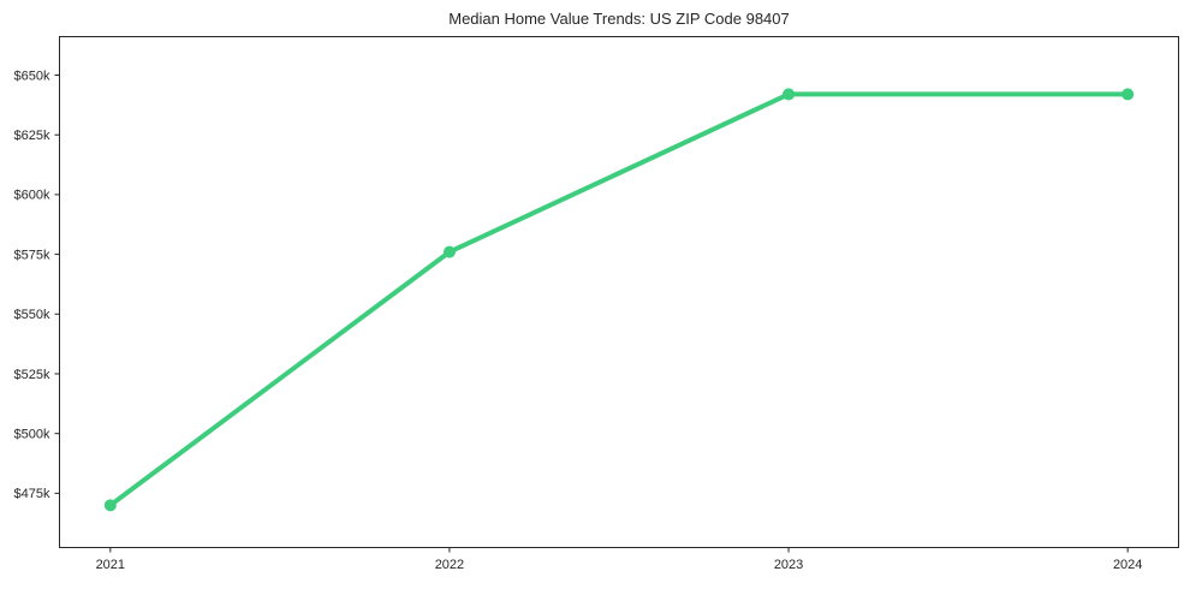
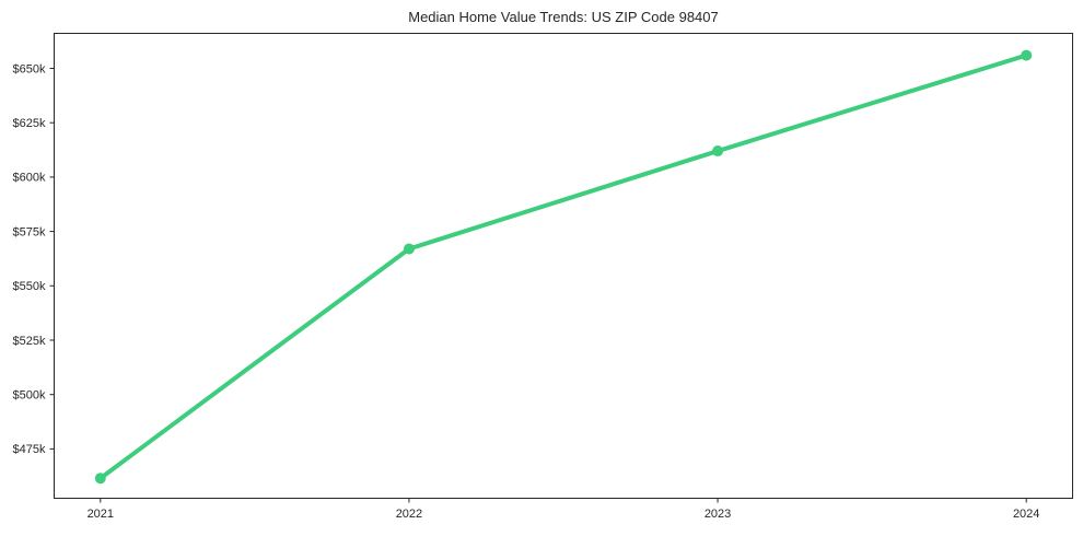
2021: $470k -> $462k
2022: $576k -> $567k
2023: $642k -> $612k
2024: $642k -> $656k
